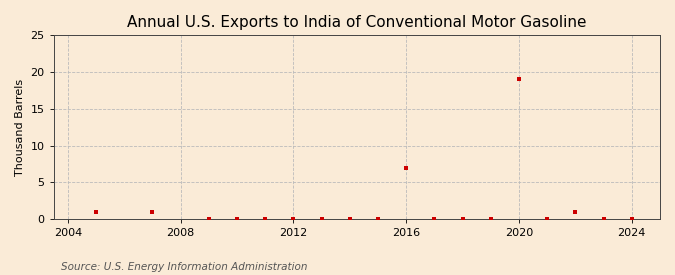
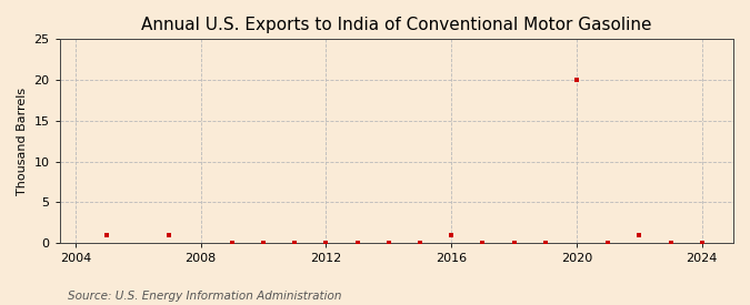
2016: 7 -> 1
2020: 19 -> 20
